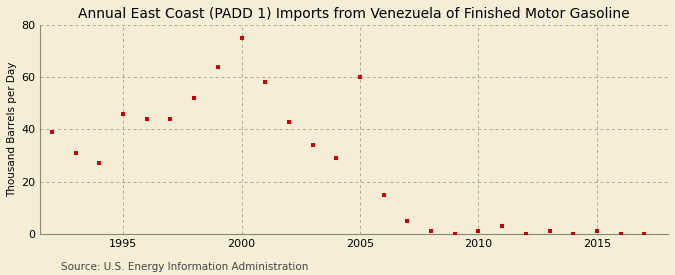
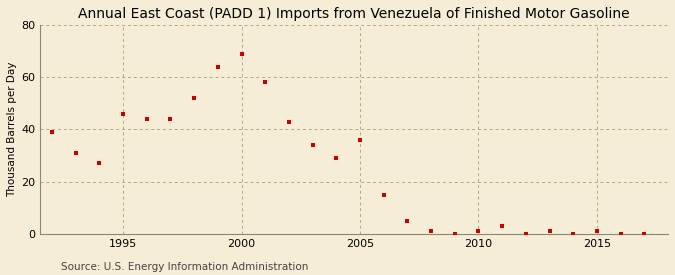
2000: 75 -> 69
2005: 60 -> 36
